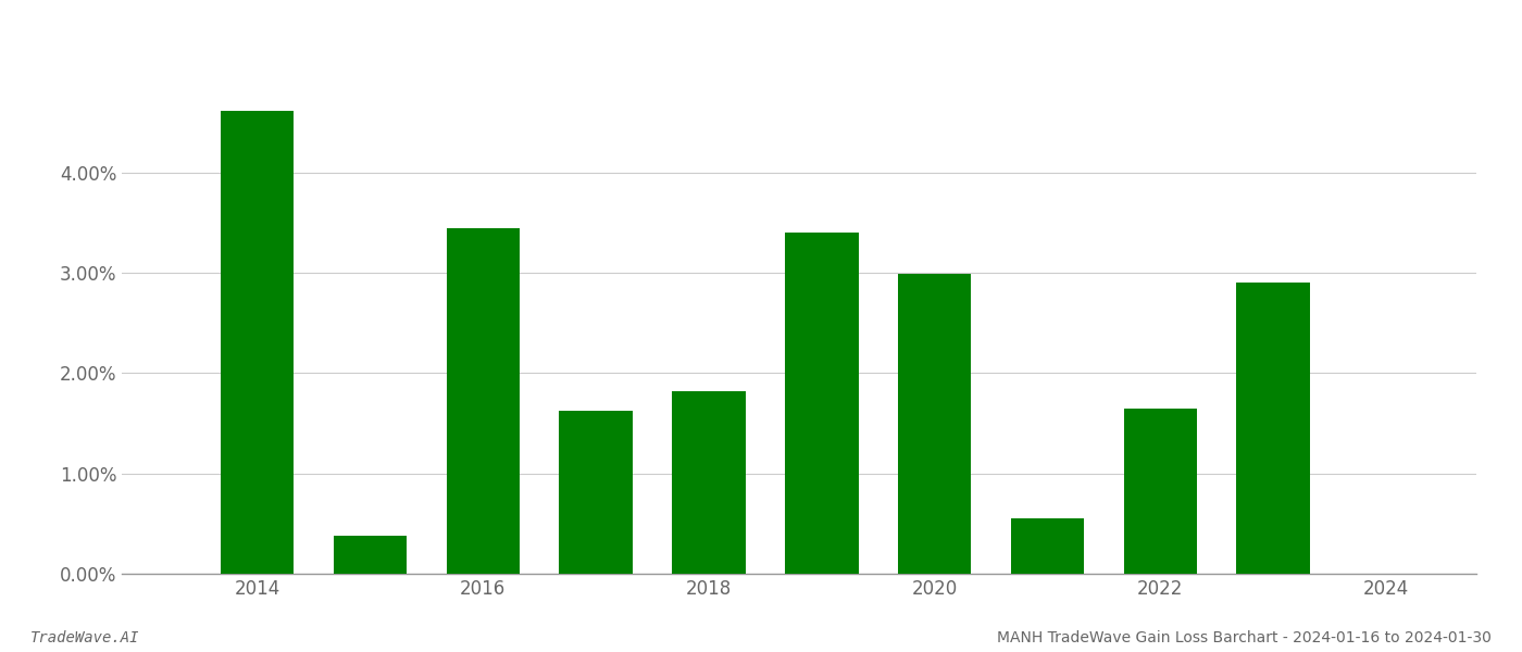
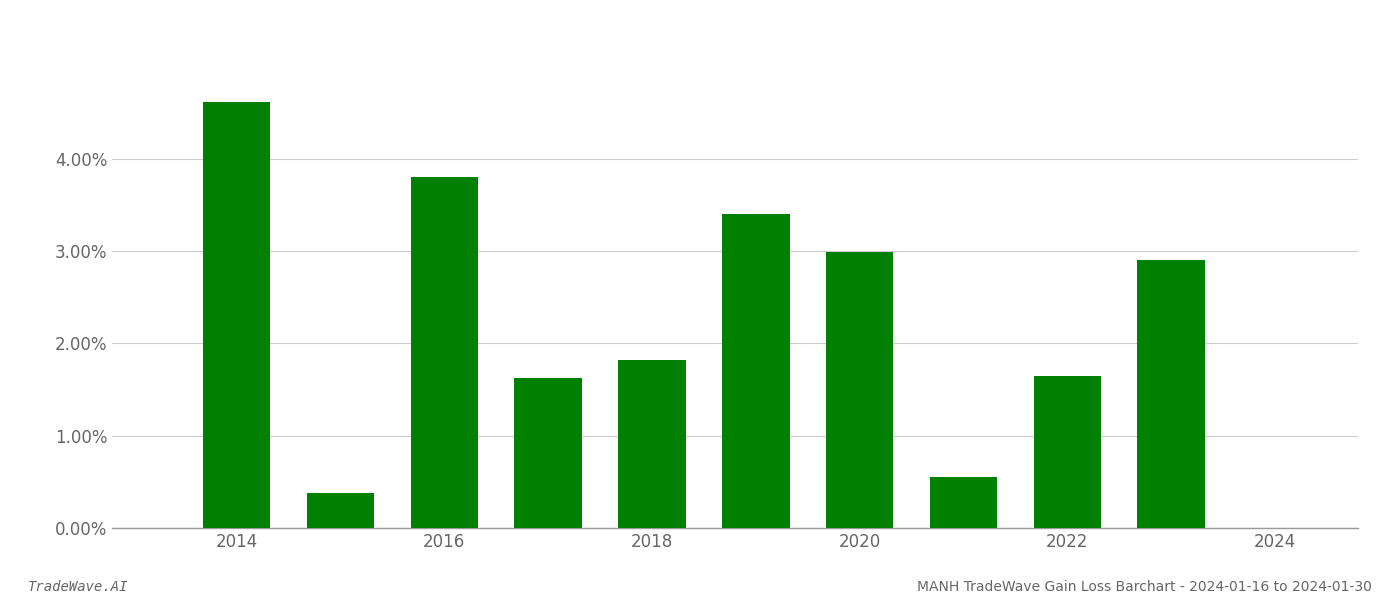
2016: 3.45% -> 3.80%
